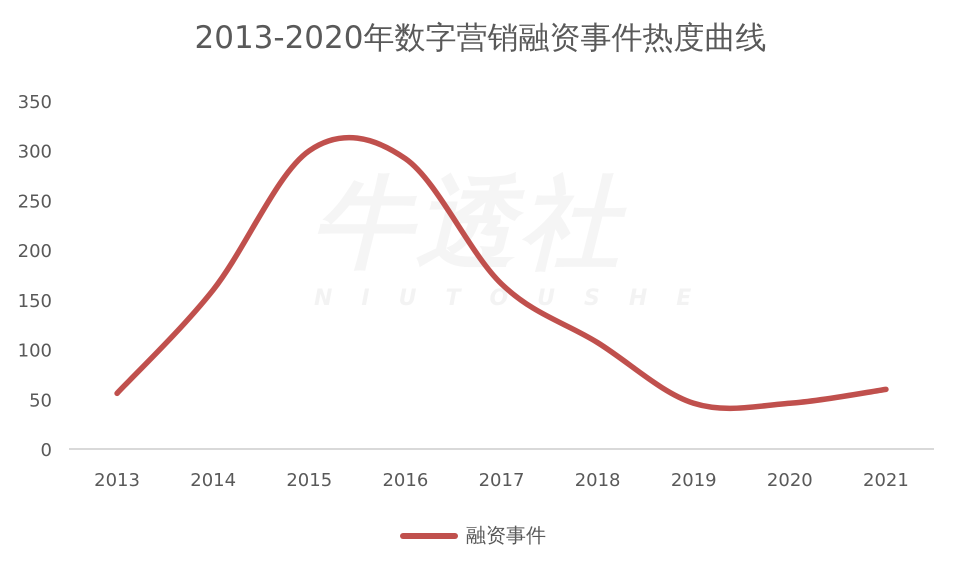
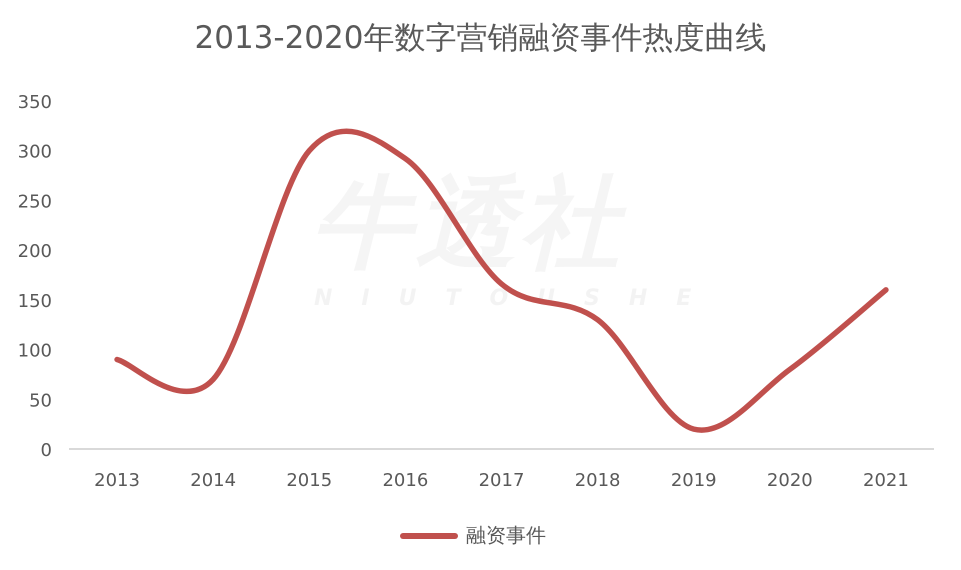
2013: 60 -> 90
2014: 160 -> 70
2018: 110 -> 130
2019: 50 -> 20
2020: 50 -> 80
2021: 60 -> 160
